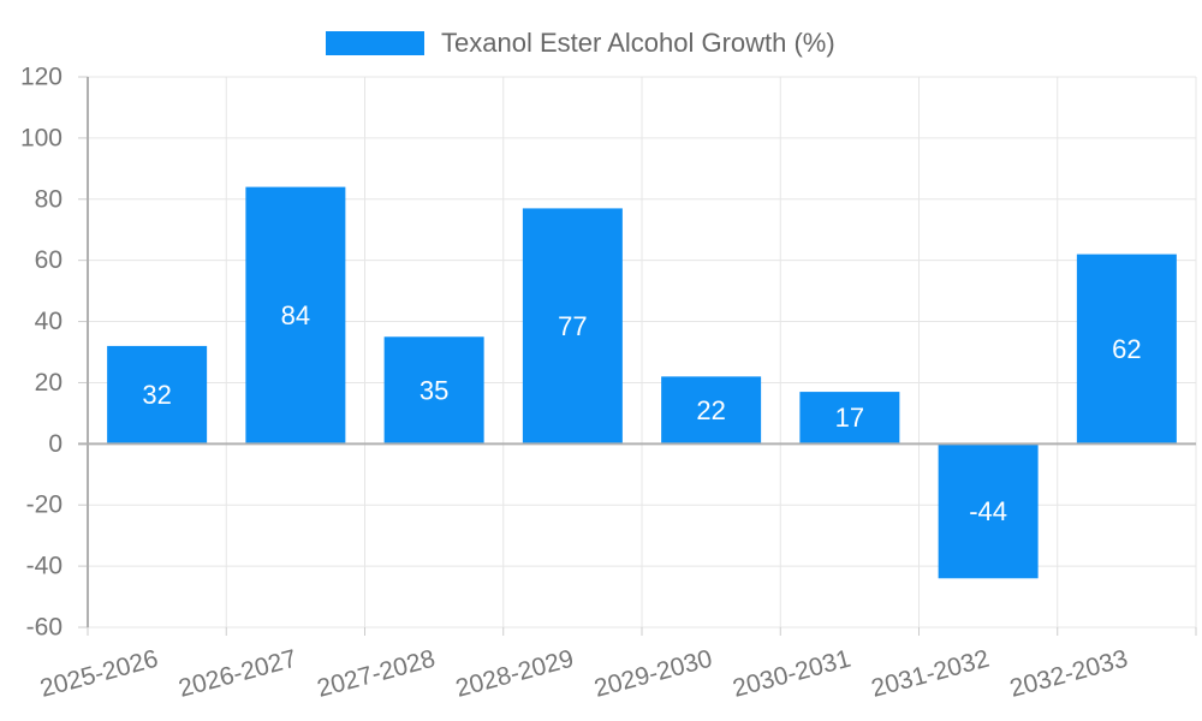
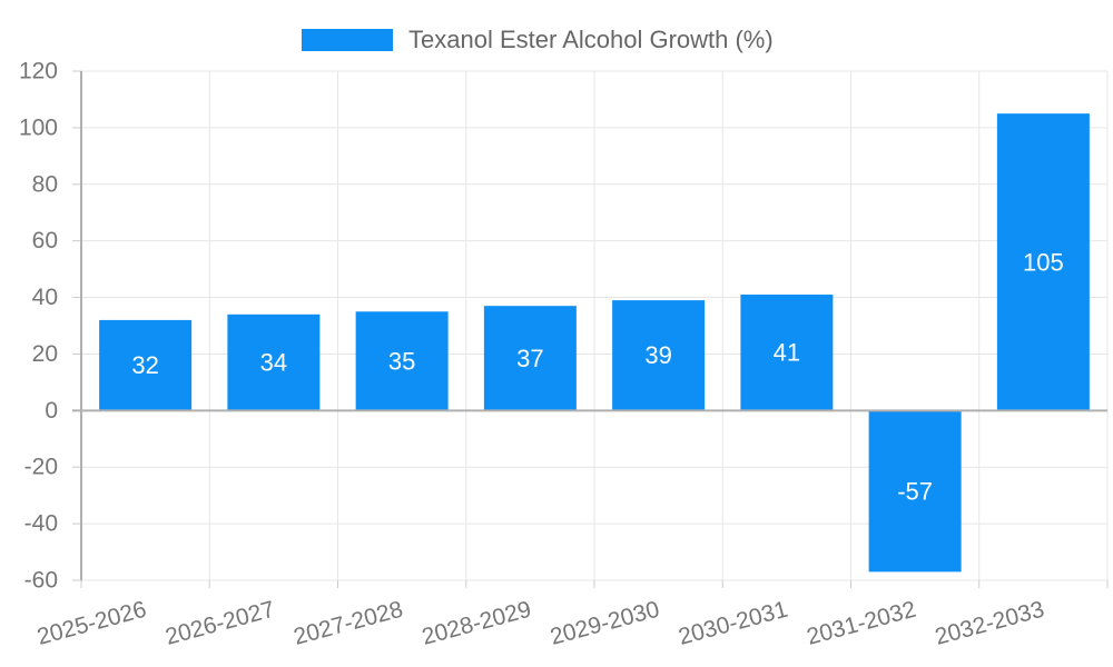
2026-2027: 84 -> 34
2028-2029: 77 -> 37
2029-2030: 22 -> 39
2030-2031: 17 -> 41
2031-2032: -44 -> -57
2032-2033: 62 -> 105
